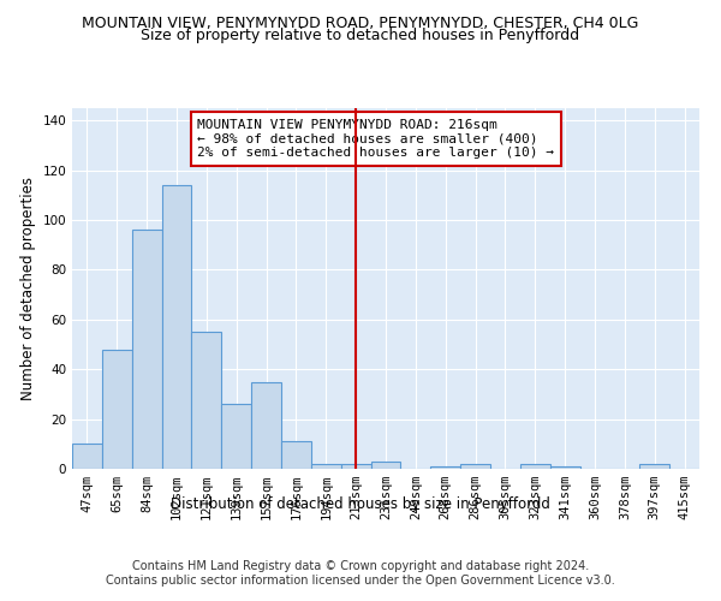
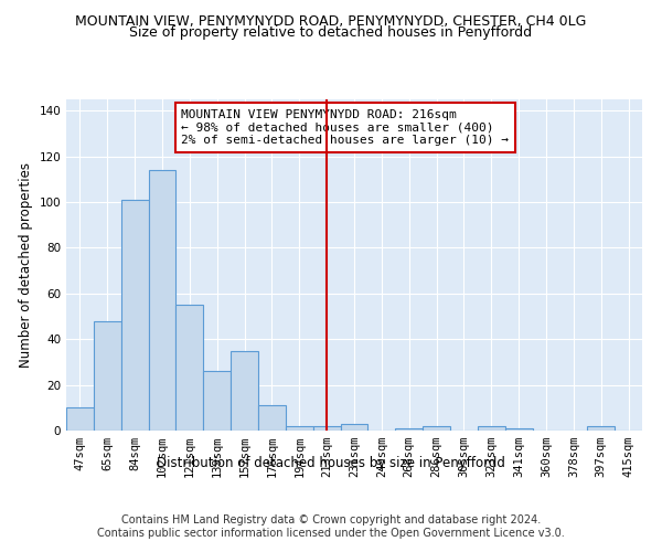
84sqm: 96 -> 101
